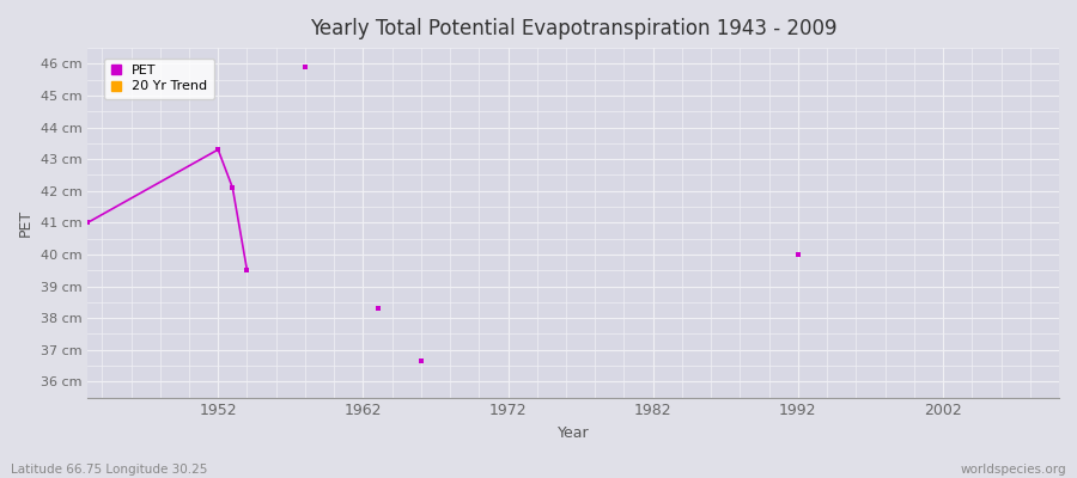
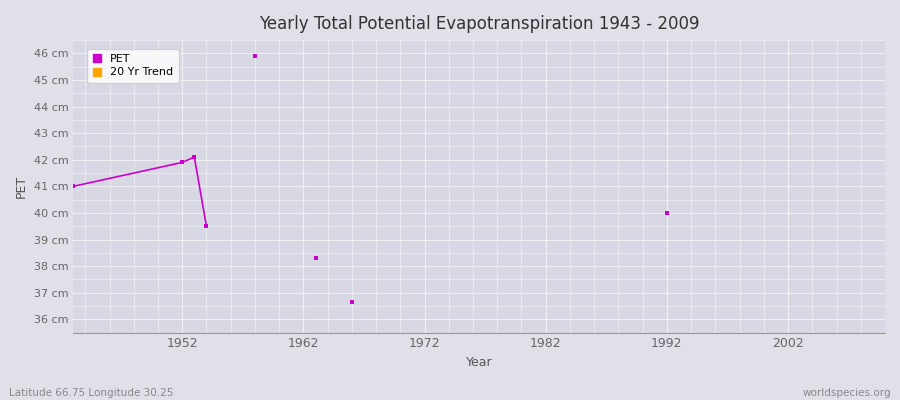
1952: 43.3 cm -> 41.9 cm
